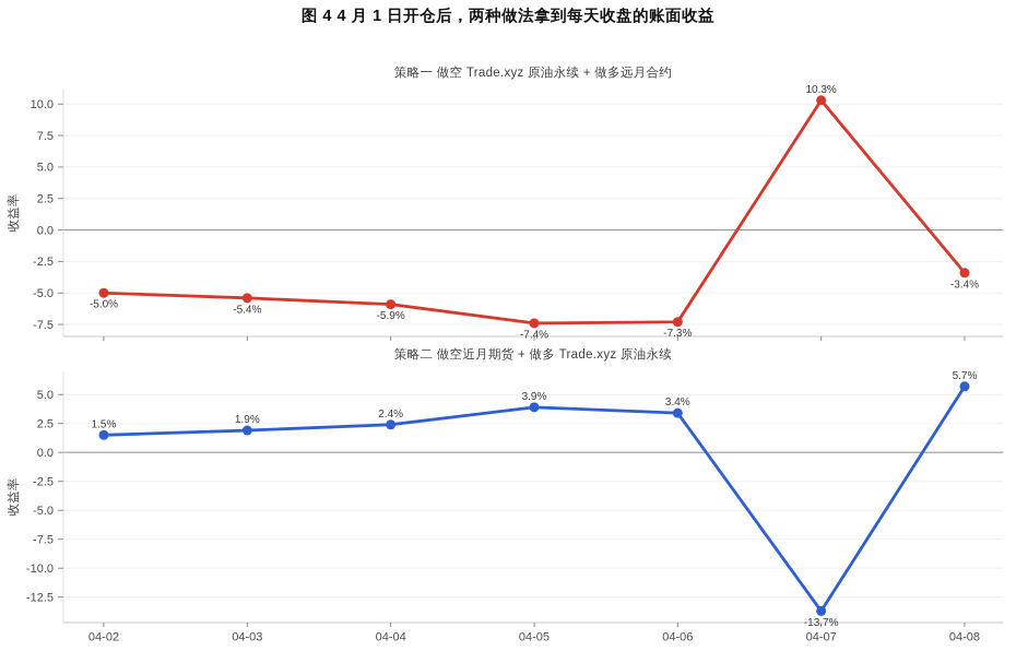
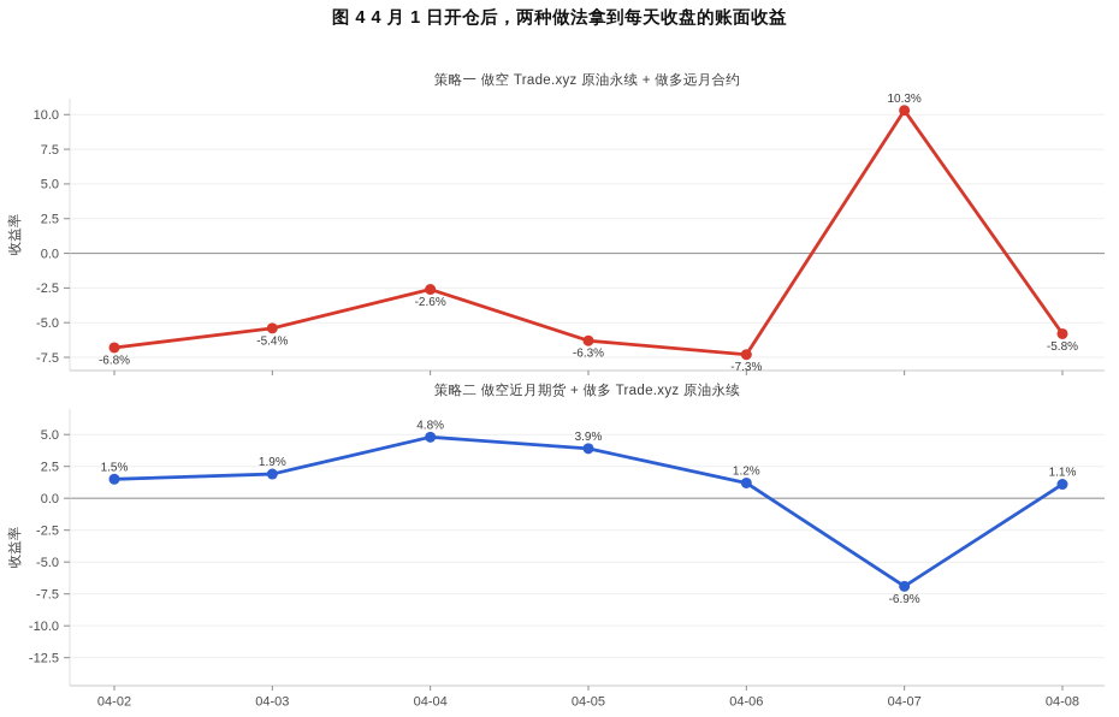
策略一 做空 Trade.xyz 原油永续 + 做多远月合约/04-02: -5.0% -> -6.8%
策略一 做空 Trade.xyz 原油永续 + 做多远月合约/04-04: -5.9% -> -2.6%
策略一 做空 Trade.xyz 原油永续 + 做多远月合约/04-05: -7.4% -> -6.3%
策略一 做空 Trade.xyz 原油永续 + 做多远月合约/04-08: -3.4% -> -5.8%
策略二 做空近月期货 + 做多 Trade.xyz 原油永续/04-04: 2.4% -> 4.8%
策略二 做空近月期货 + 做多 Trade.xyz 原油永续/04-06: 3.4% -> 1.2%
策略二 做空近月期货 + 做多 Trade.xyz 原油永续/04-07: -13.7% -> -6.9%
策略二 做空近月期货 + 做多 Trade.xyz 原油永续/04-08: 5.7% -> 1.1%
